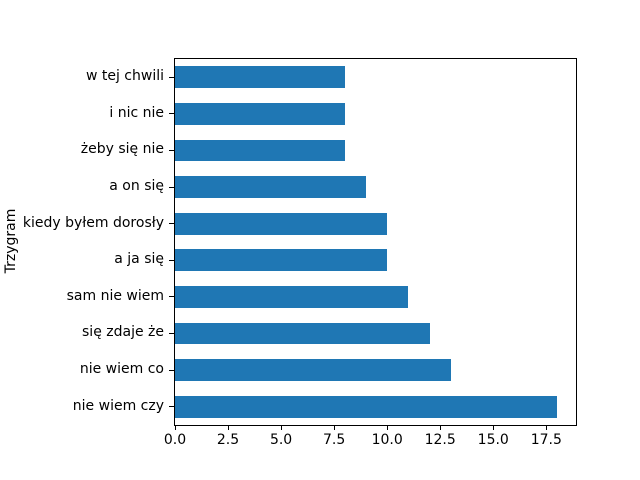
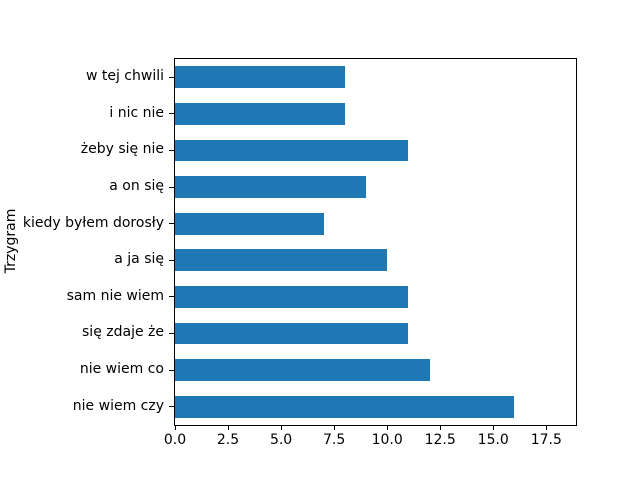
żeby się nie: 8 -> 11
kiedy byłem dorosły: 10 -> 7
się zdaje że: 12 -> 11
nie wiem co: 13 -> 12
nie wiem czy: 18 -> 16
